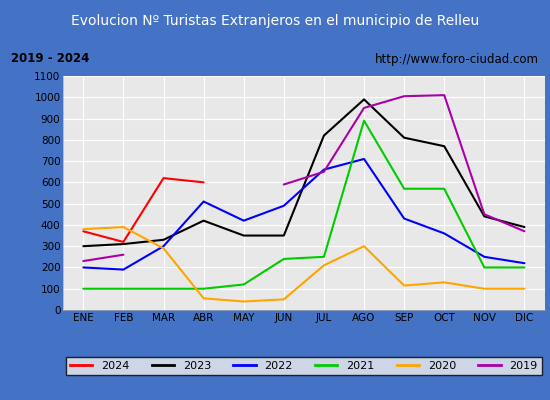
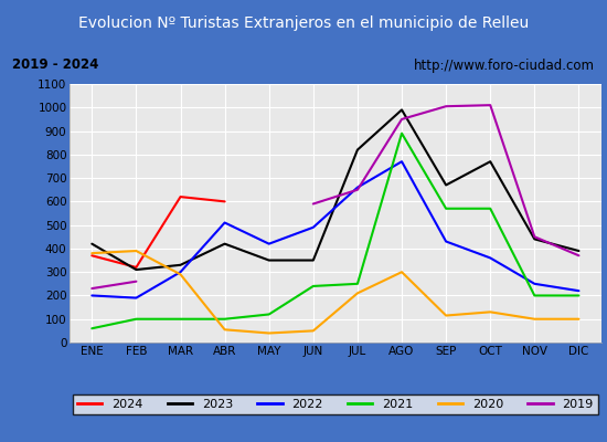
2023/ENE: 300 -> 420
2021/ENE: 100 -> 60
2022/AGO: 710 -> 770
2023/SEP: 810 -> 670
